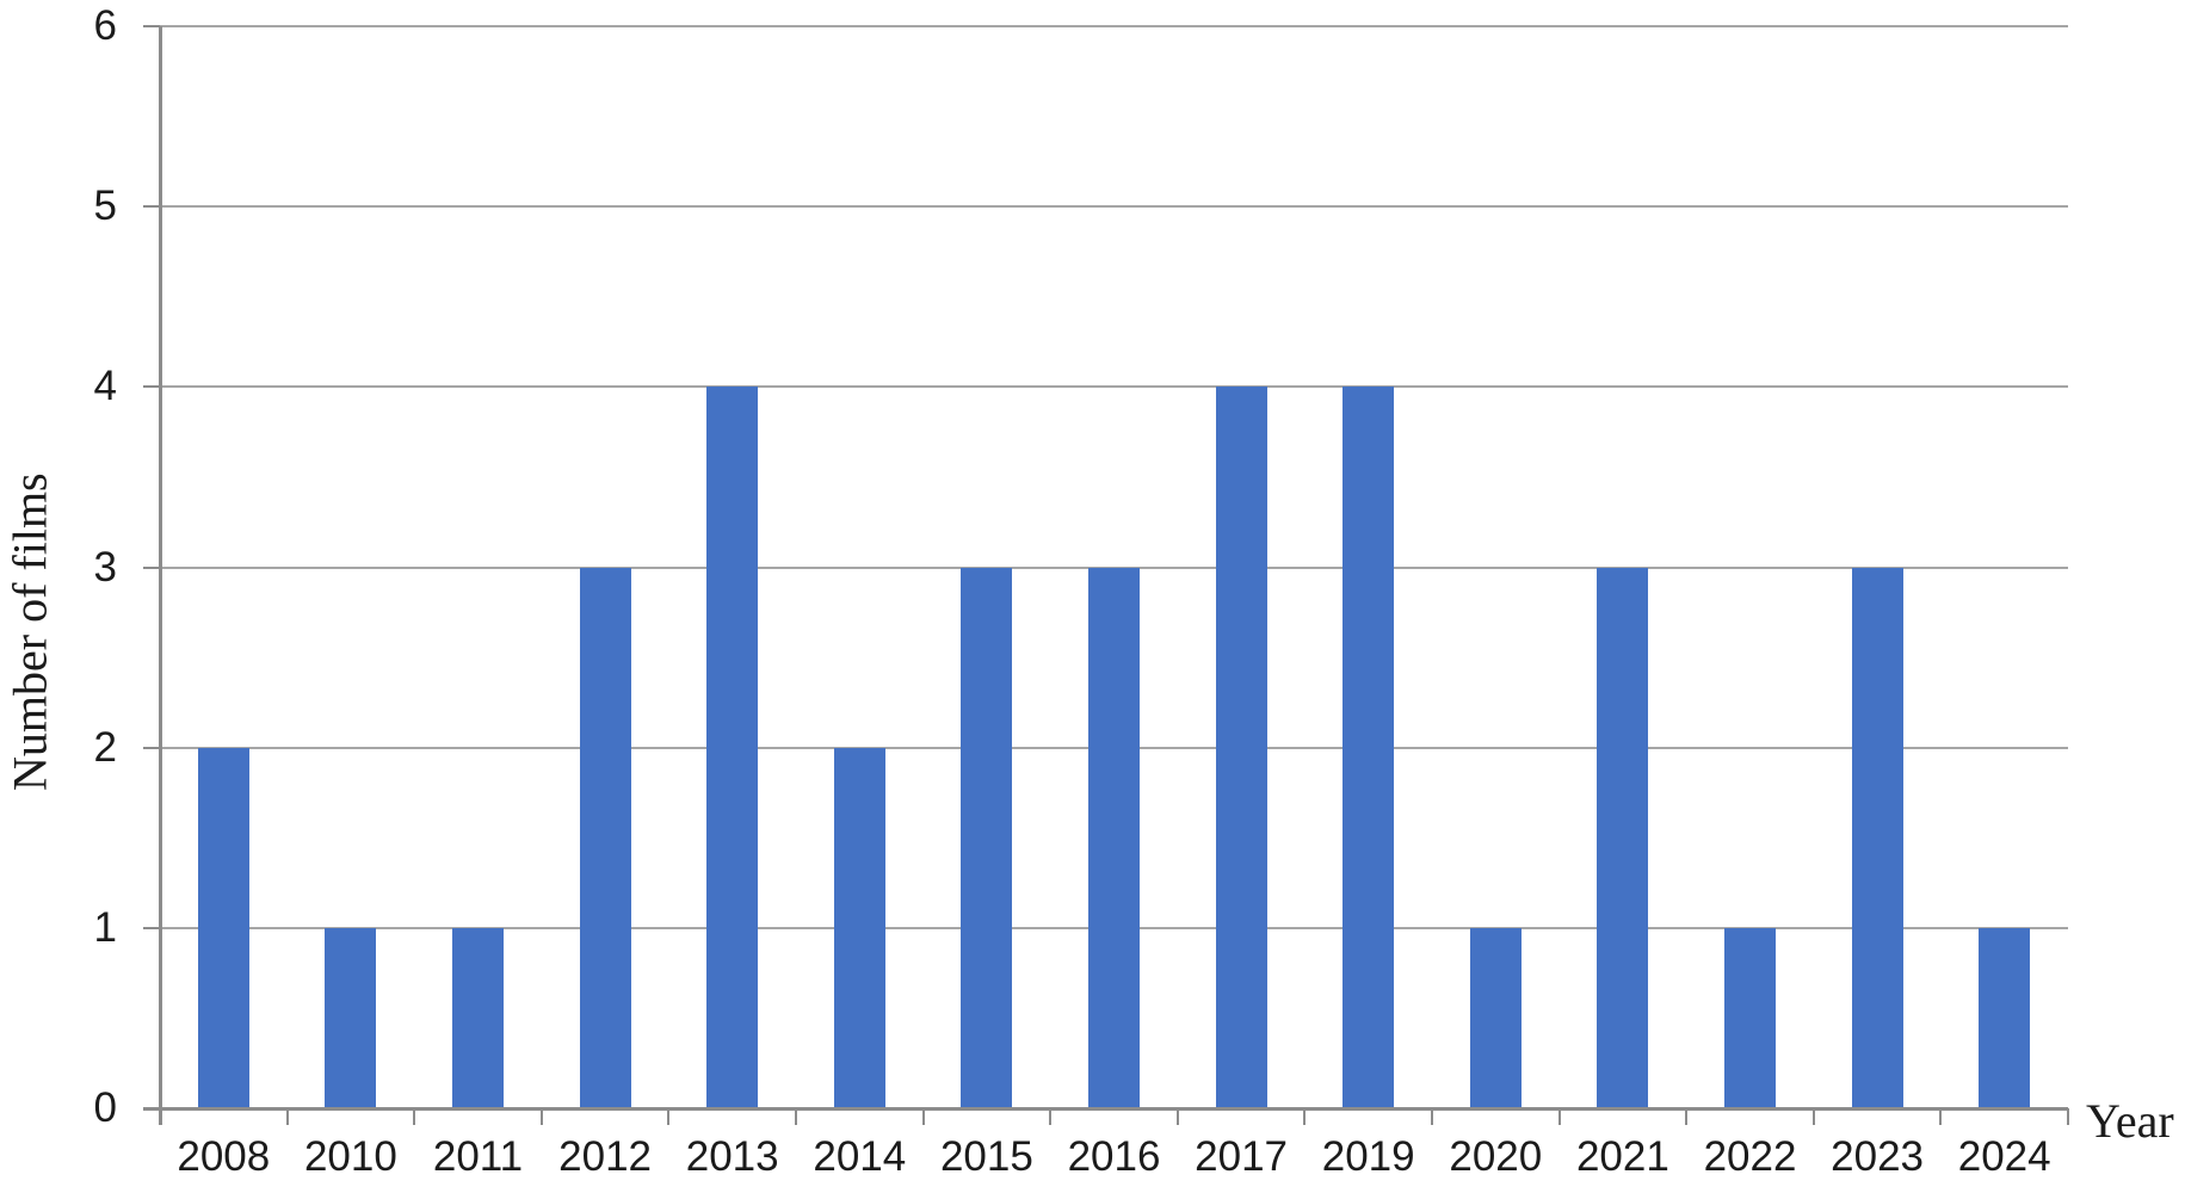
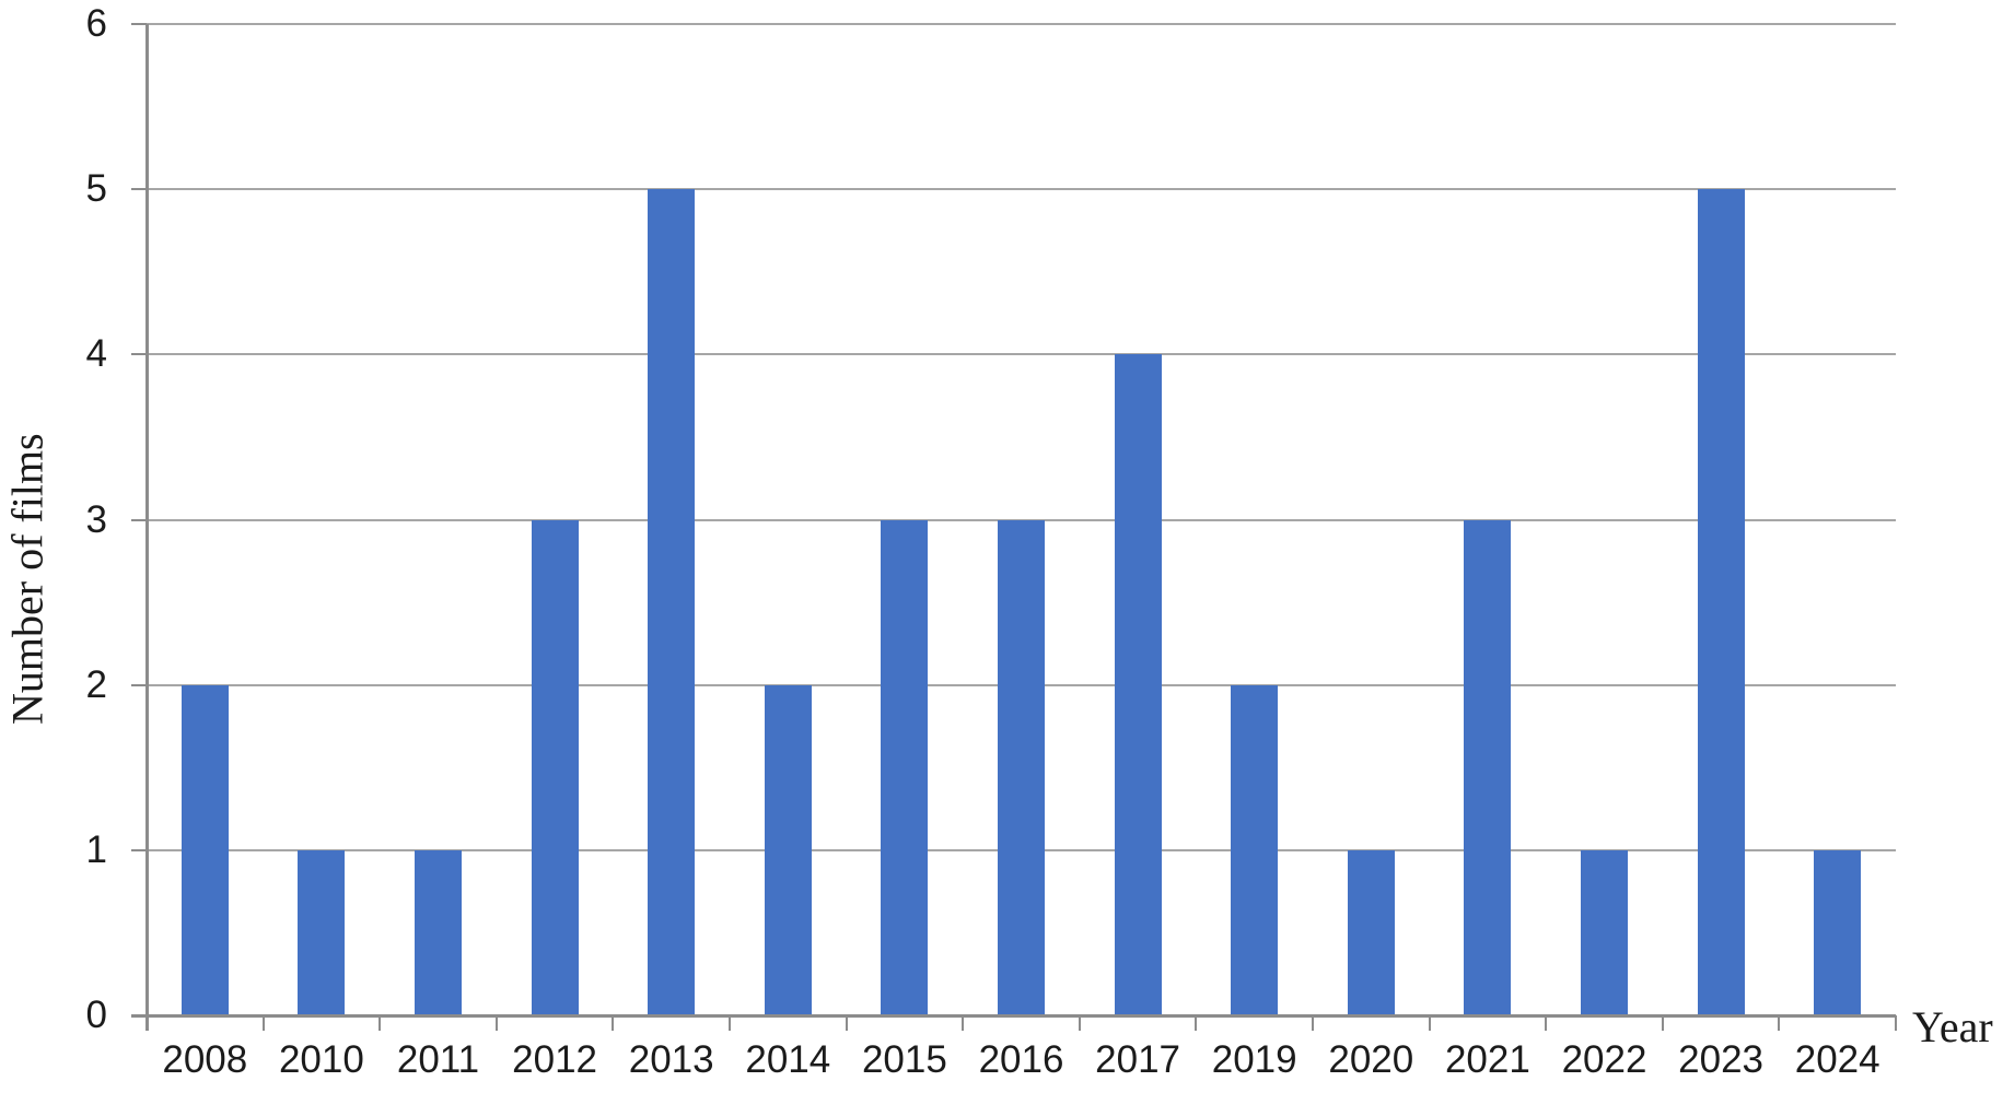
2013: 4 -> 5
2019: 4 -> 2
2023: 3 -> 5
